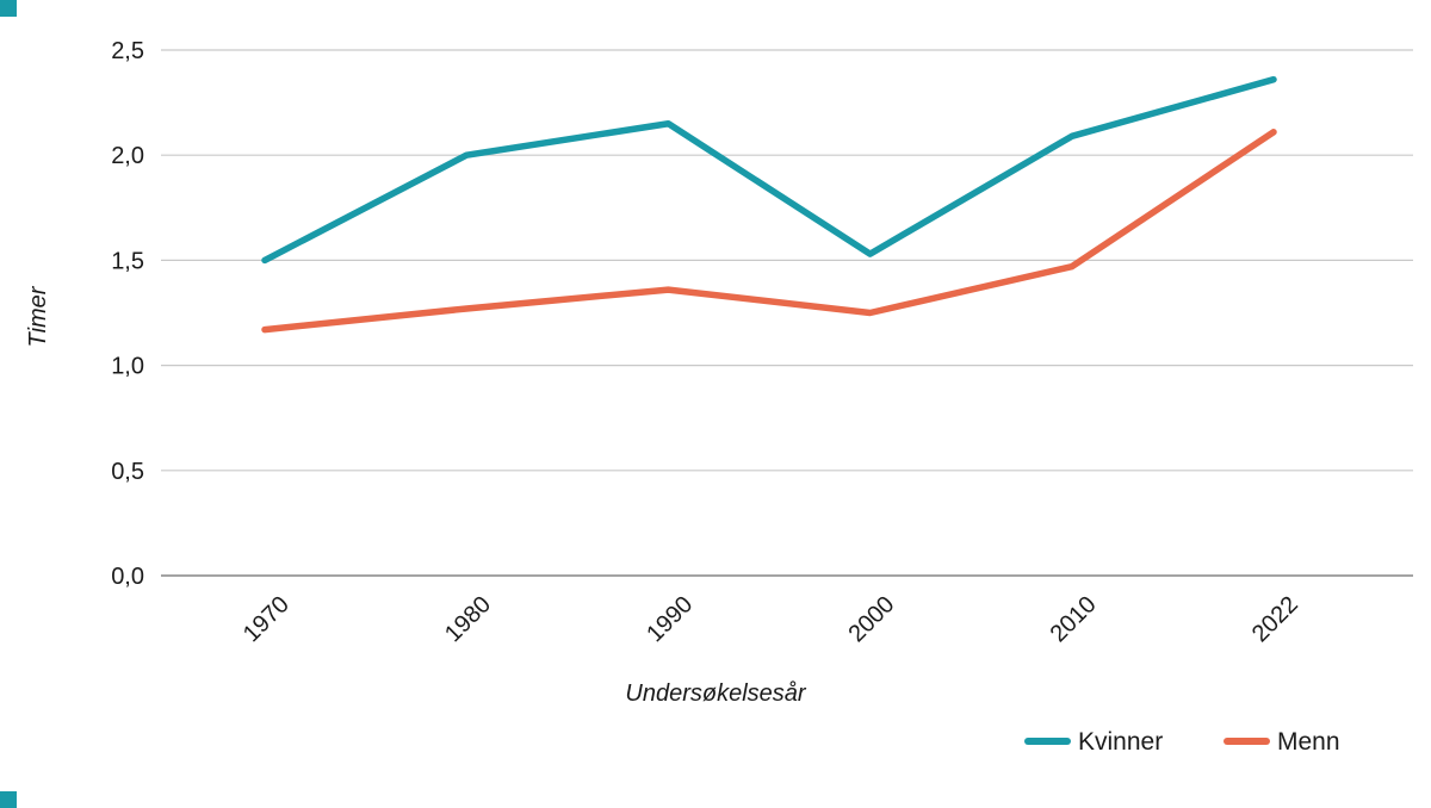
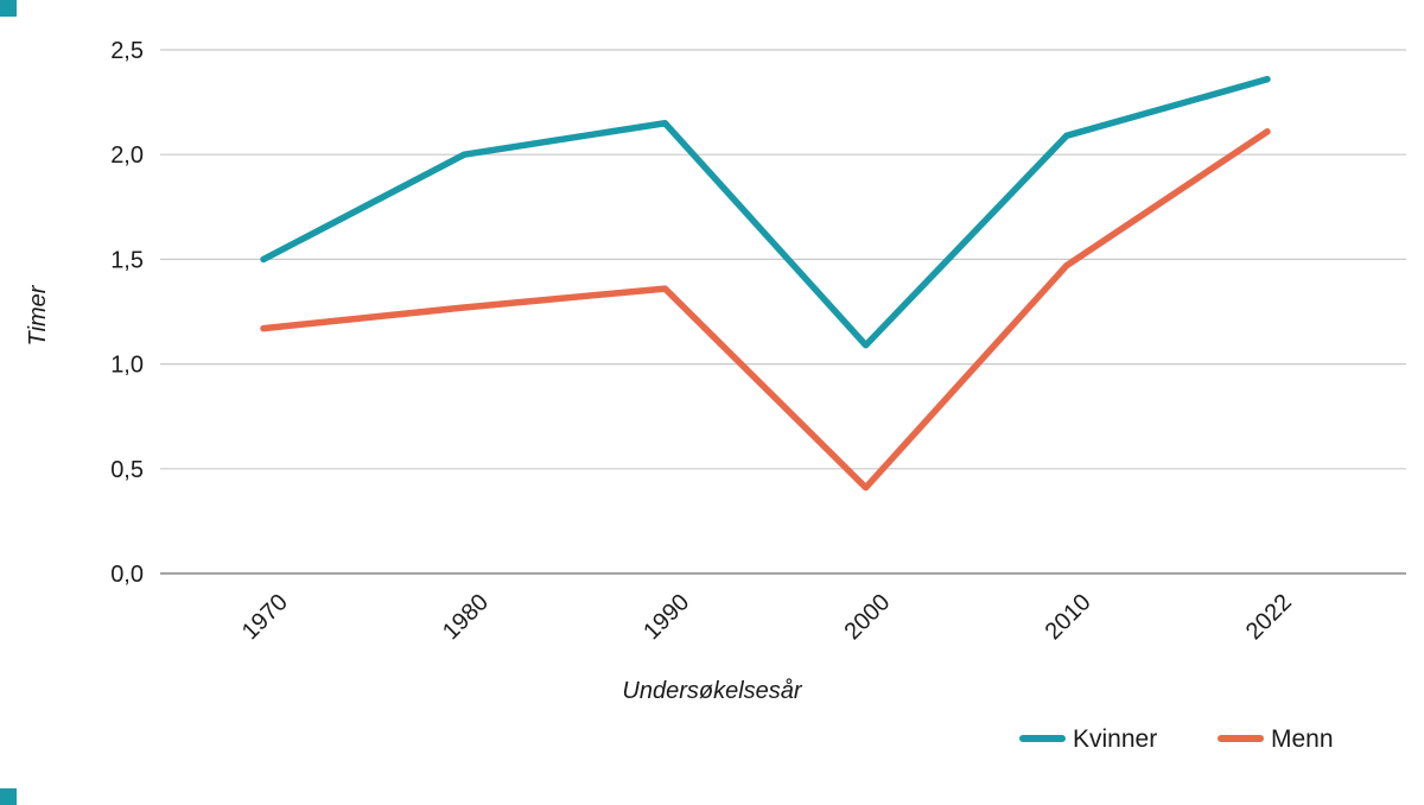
Kvinner/2000: 1,53 -> 1,09
Menn/2000: 1,25 -> 0,41
